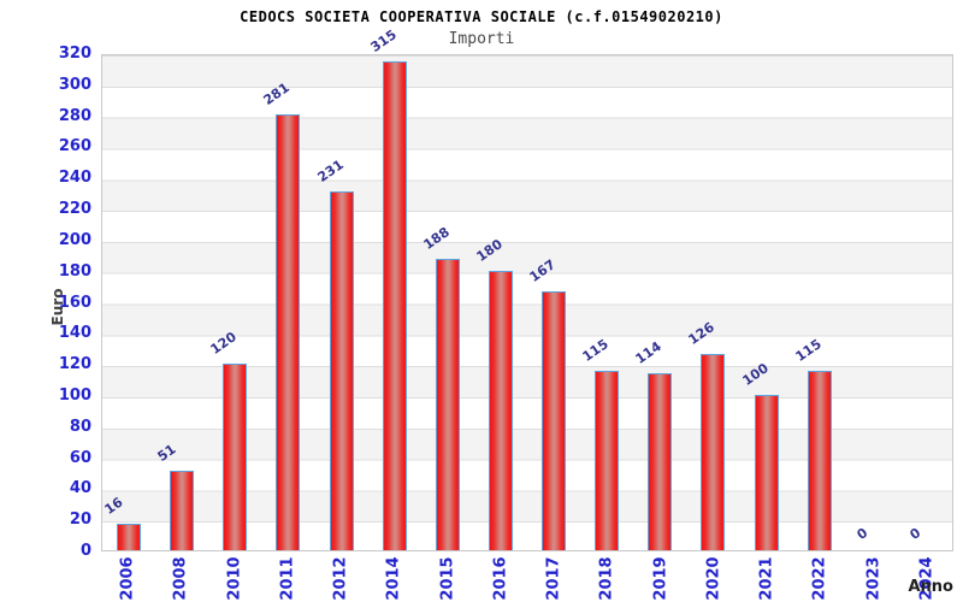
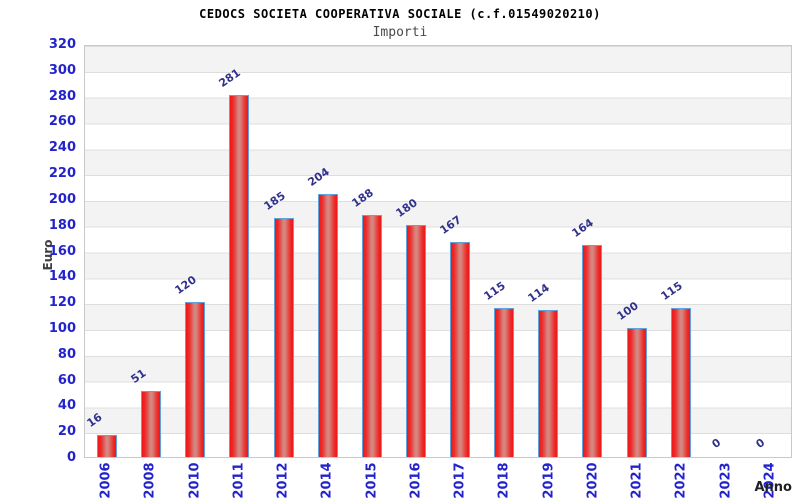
2012: 231 -> 185
2014: 315 -> 204
2020: 126 -> 164
